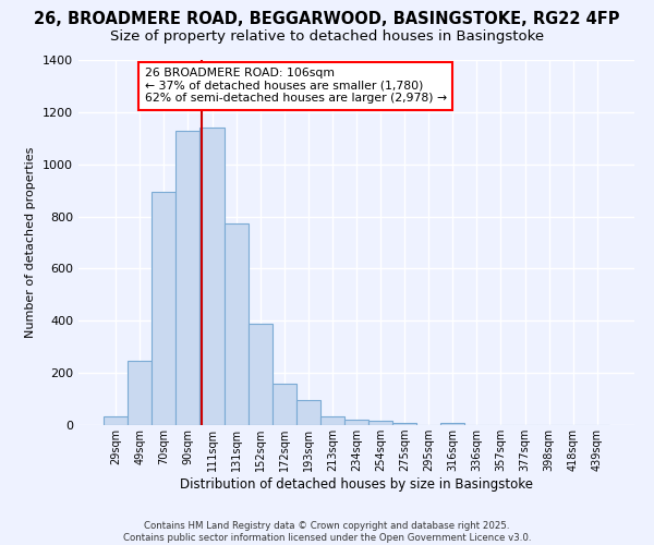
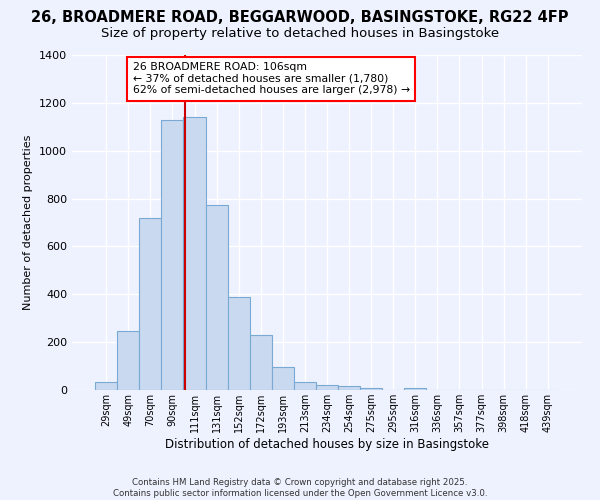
70sqm: 895 -> 720
172sqm: 160 -> 230
